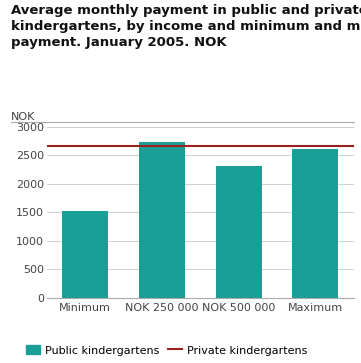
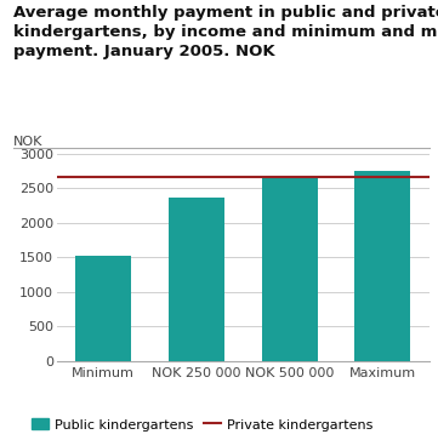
NOK 250 000: 2740 -> 2370
NOK 500 000: 2320 -> 2690
Maximum: 2620 -> 2760
